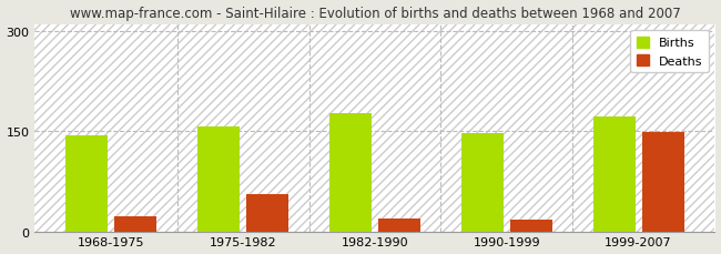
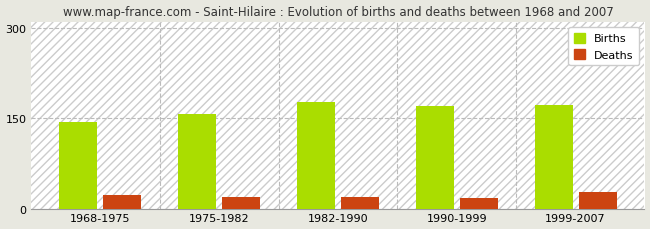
Deaths/1975-1982: 56 -> 20
Births/1990-1999: 146 -> 170
Deaths/1999-2007: 148 -> 27
